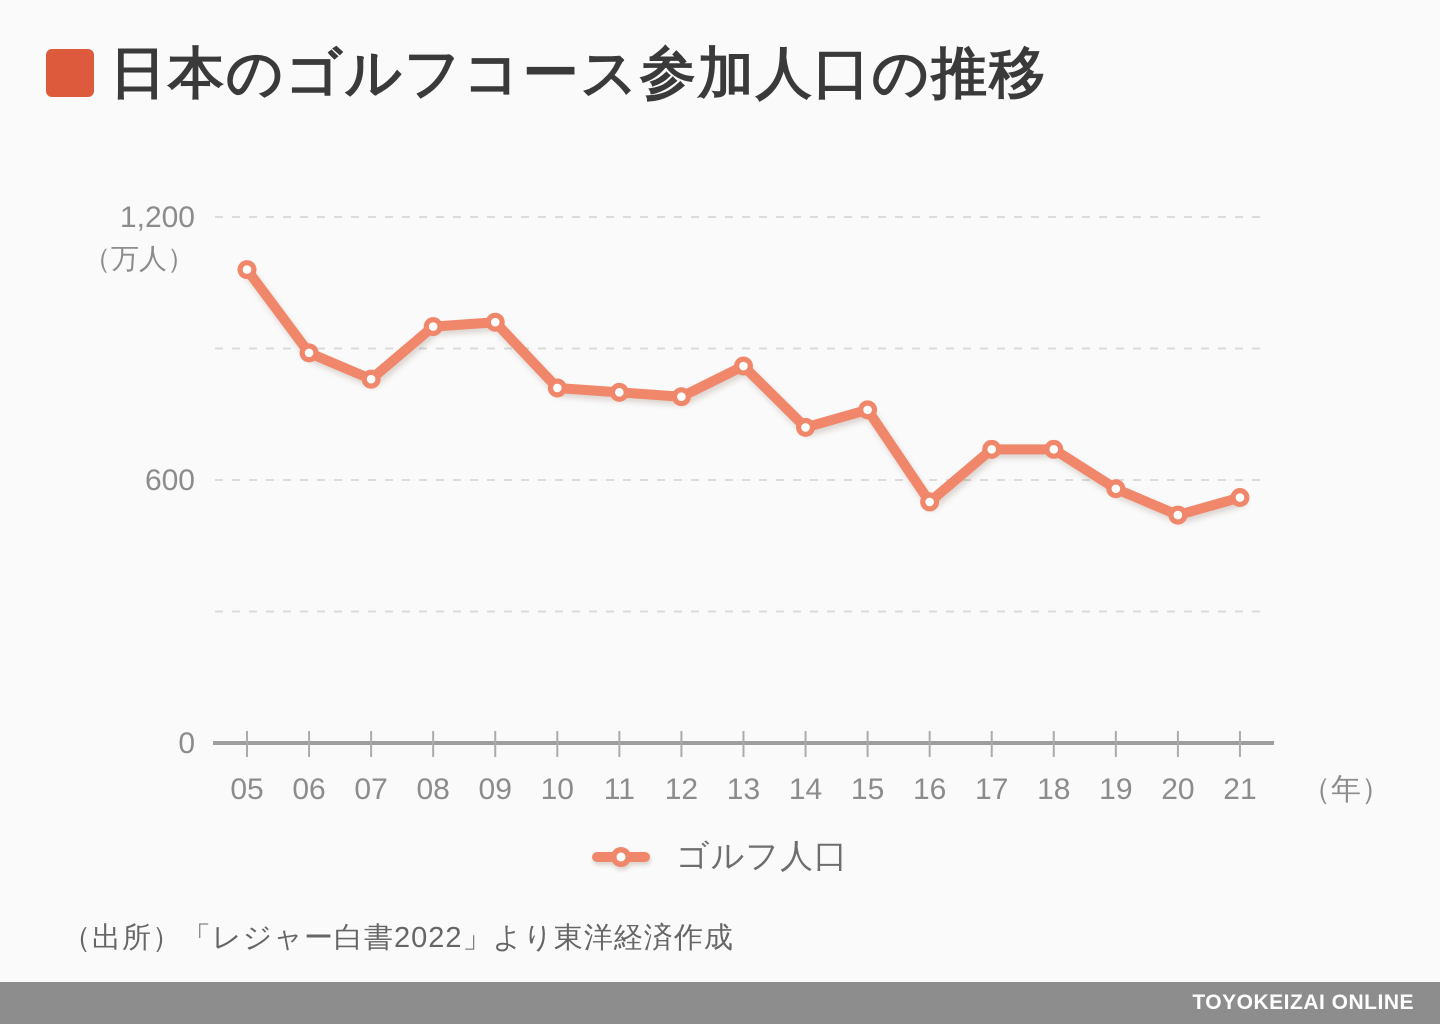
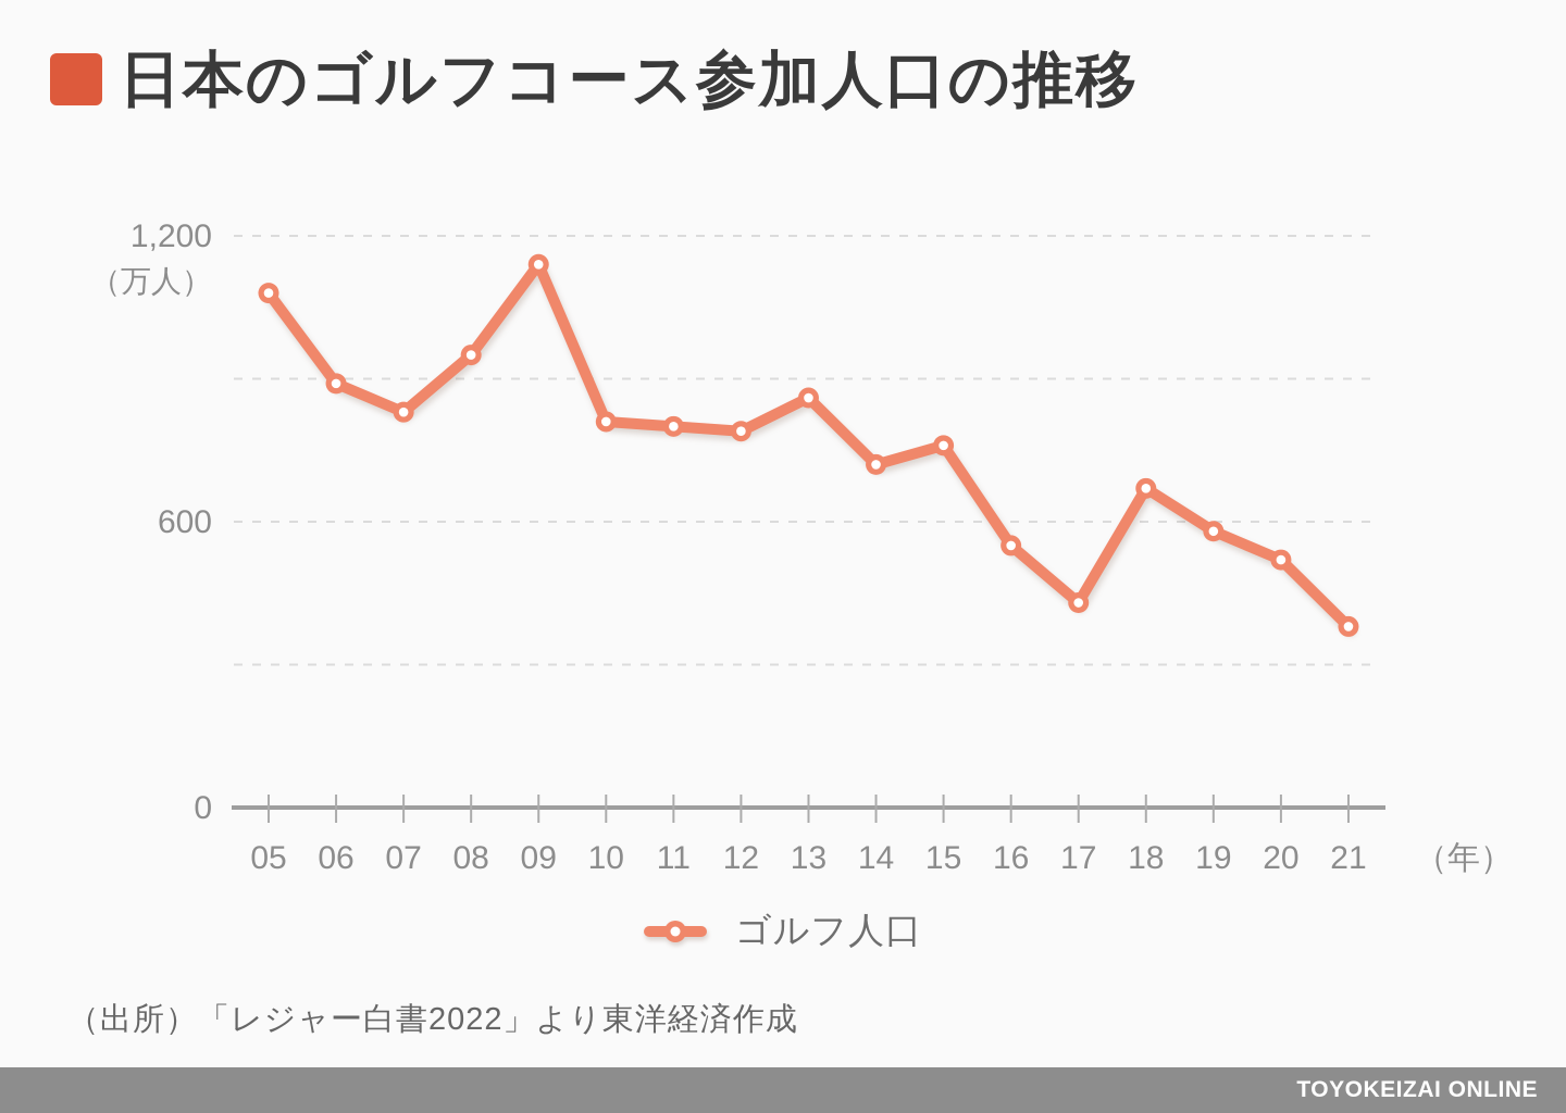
09: 960 -> 1140
17: 670 -> 430
21: 560 -> 380
